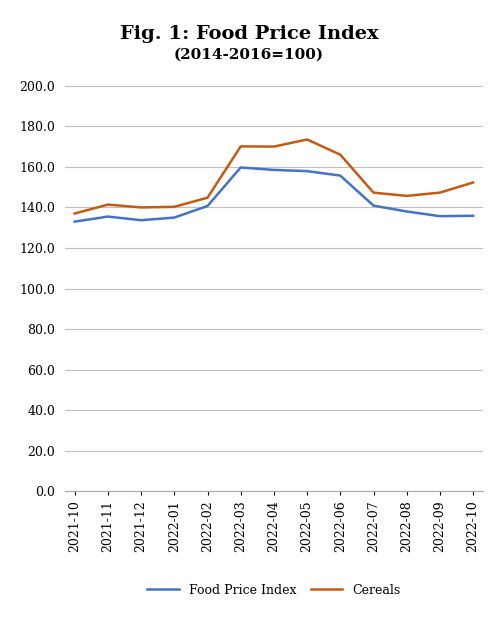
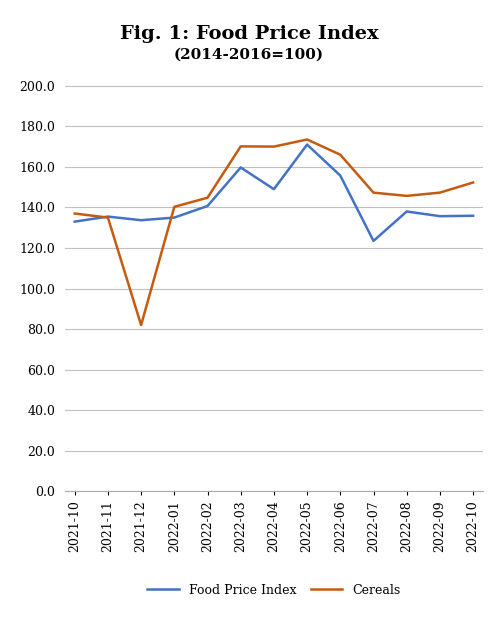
Cereals/2021-11: 141.4 -> 135.0
Cereals/2021-12: 140.0 -> 82.0
Food Price Index/2022-04: 158.5 -> 149.0
Food Price Index/2022-05: 157.9 -> 171.0
Food Price Index/2022-07: 140.9 -> 123.5
